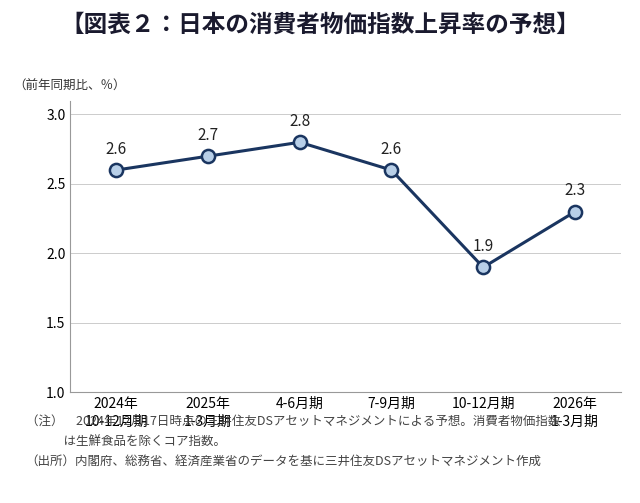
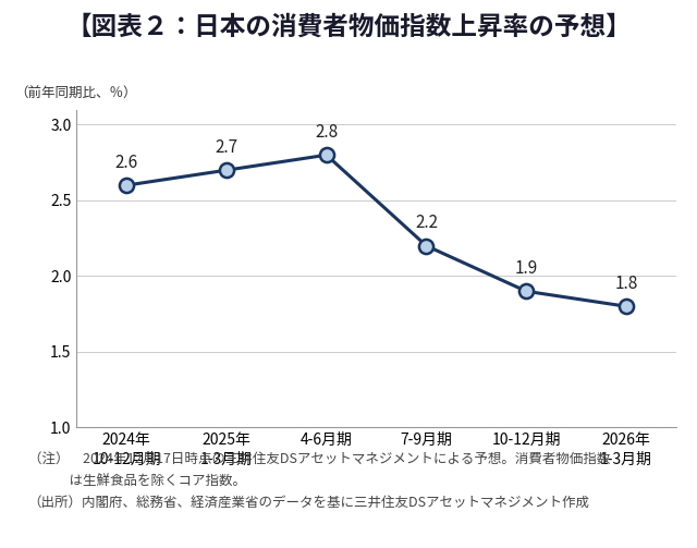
7-9月期: 2.6 -> 2.2
2026年 1-3月期: 2.3 -> 1.8
